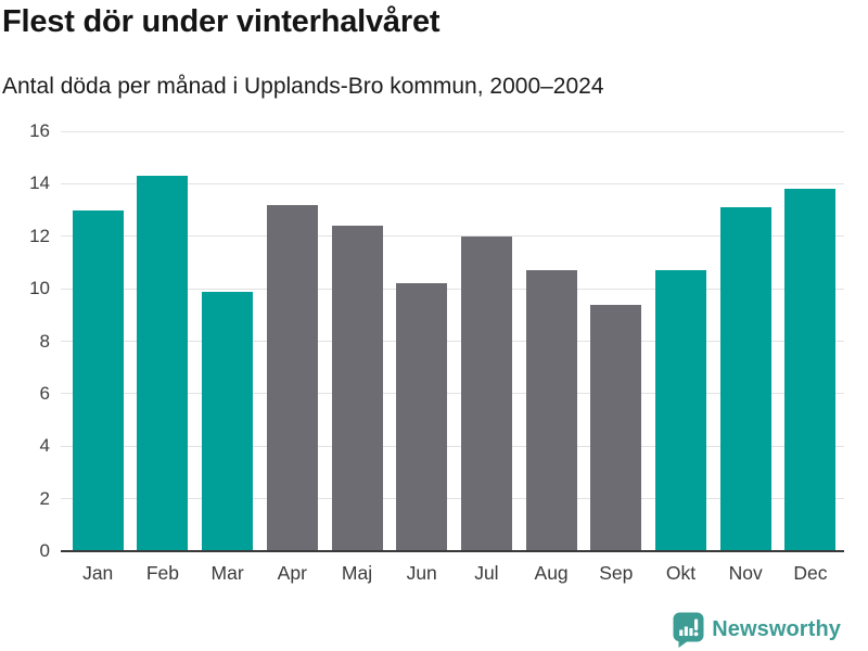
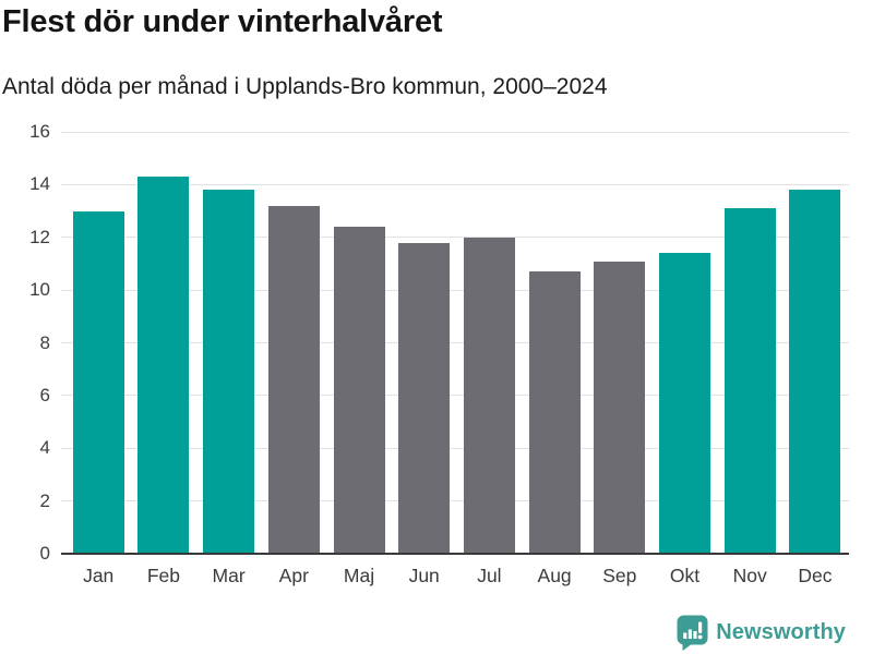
Mar: 9.9 -> 13.8
Jun: 10.2 -> 11.8
Sep: 9.4 -> 11.1
Okt: 10.7 -> 11.4
